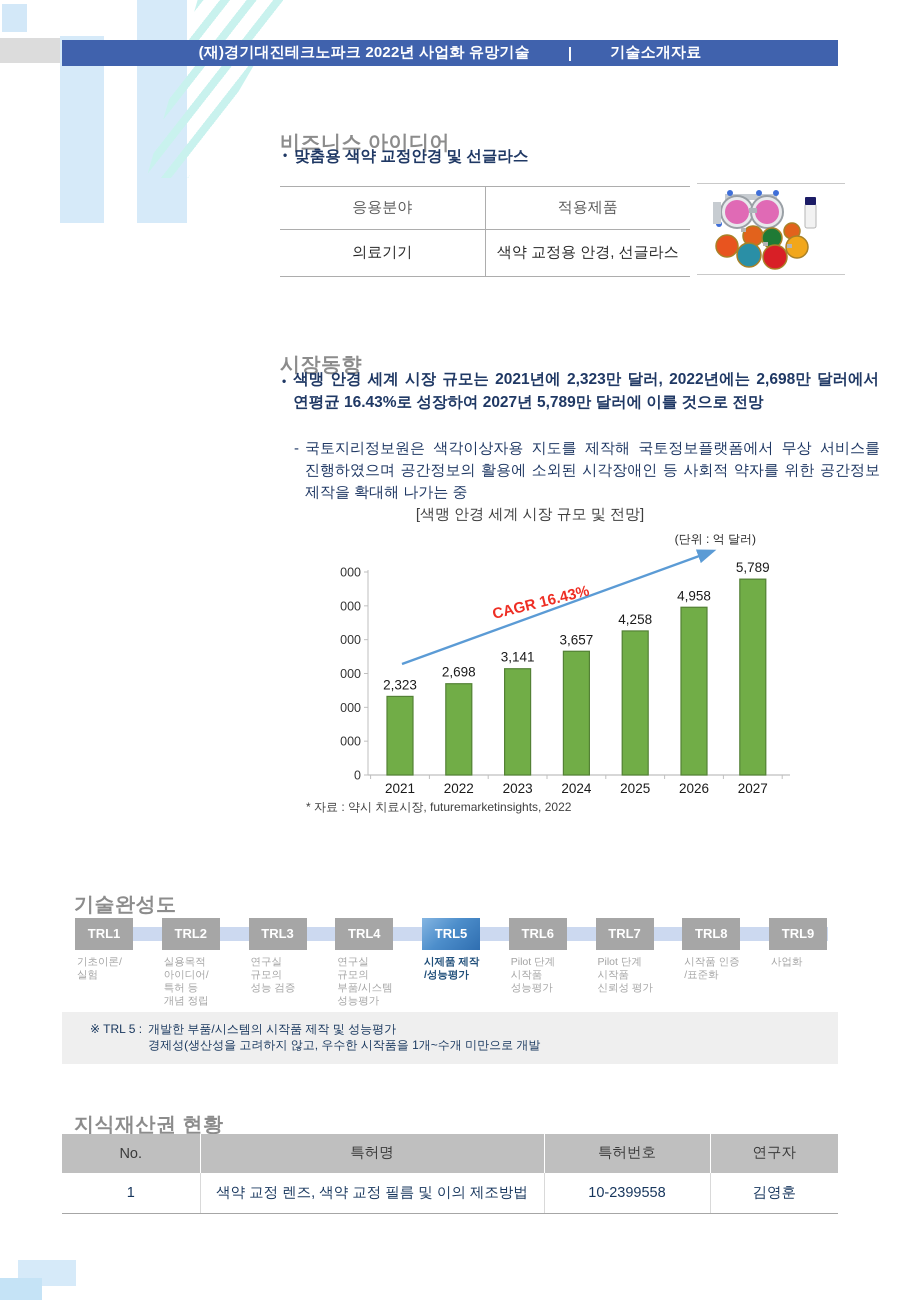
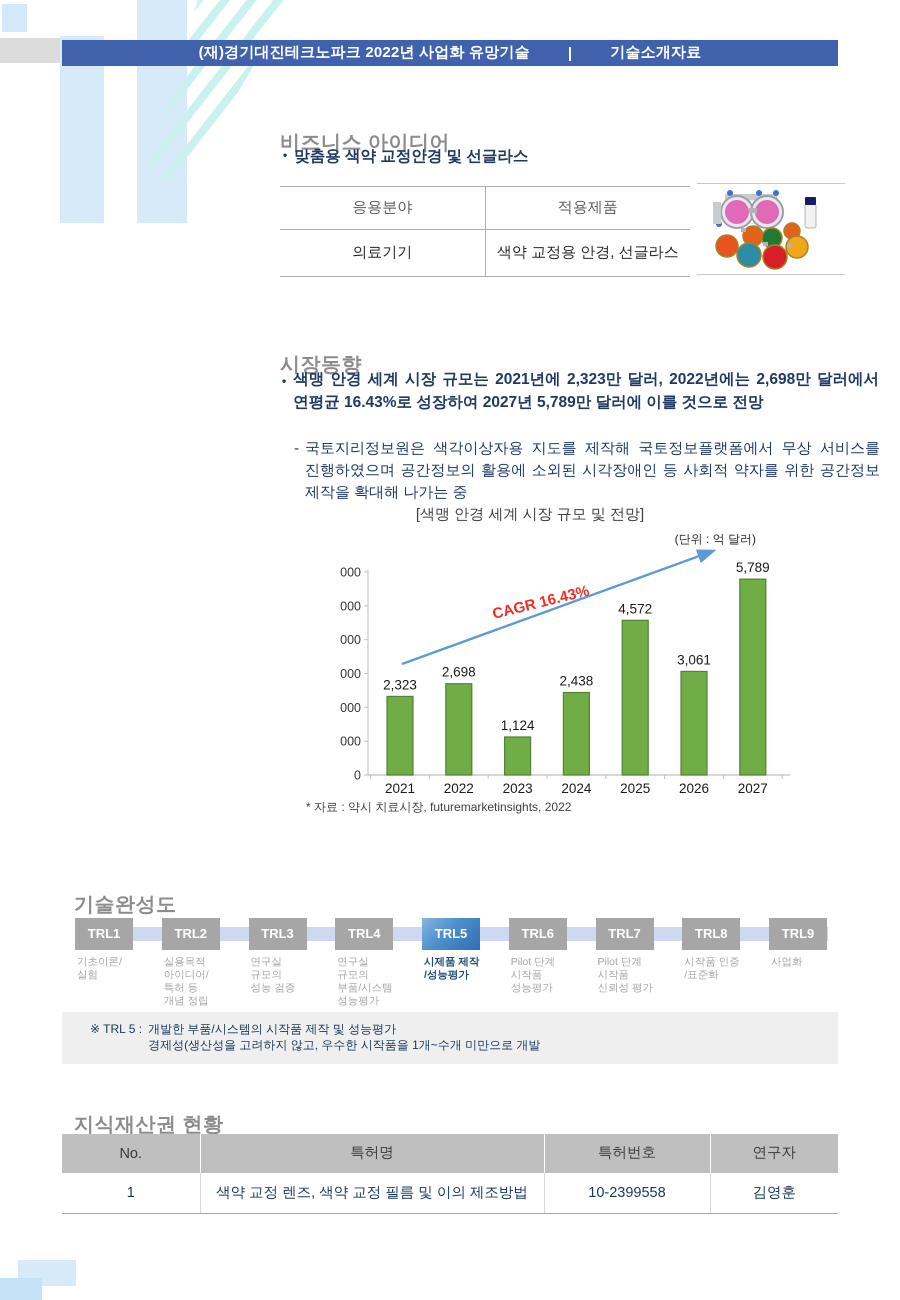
2023: 3,141 -> 1,124
2024: 3,657 -> 2,438
2025: 4,258 -> 4,572
2026: 4,958 -> 3,061
